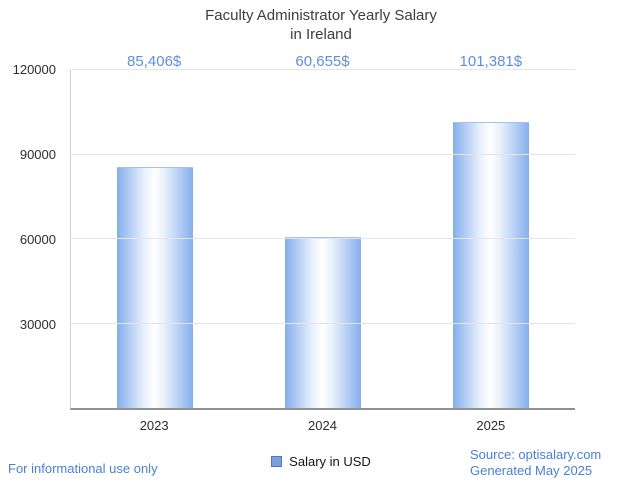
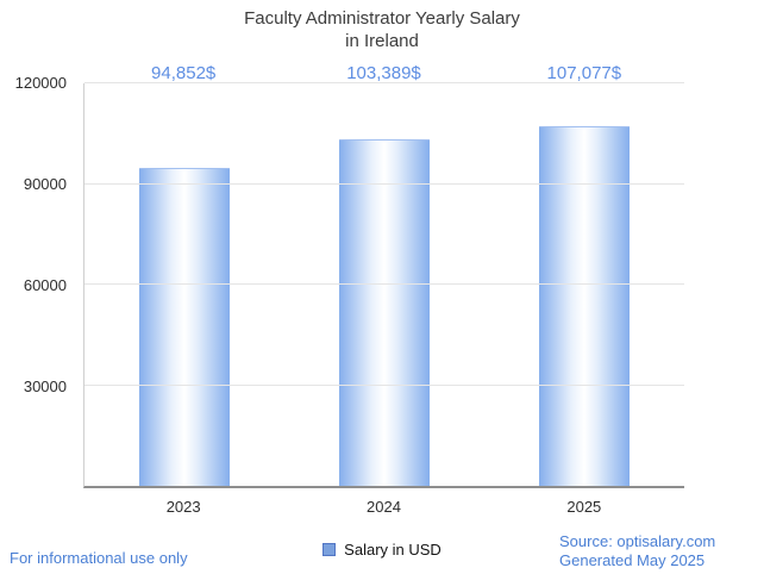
2023: 85,406 -> 94,852
2024: 60,655 -> 103,389
2025: 101,381 -> 107,077
